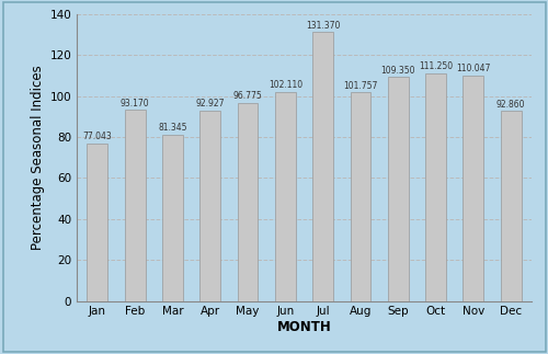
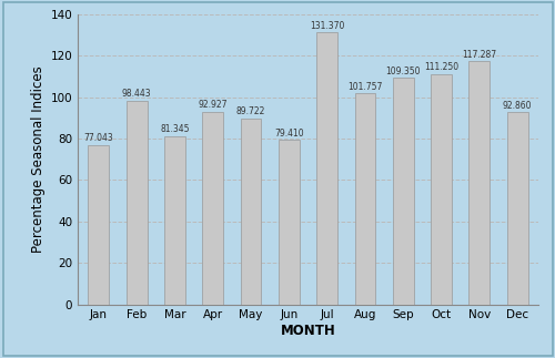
Feb: 93.170 -> 98.443
May: 96.775 -> 89.722
Jun: 102.110 -> 79.410
Nov: 110.047 -> 117.287
